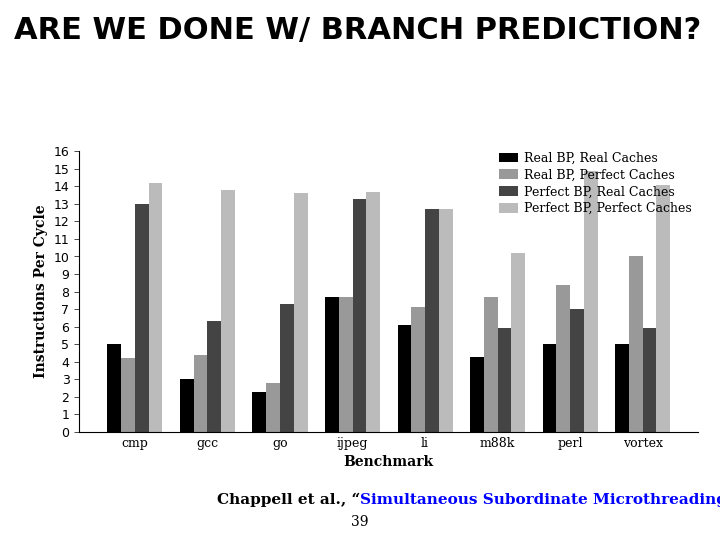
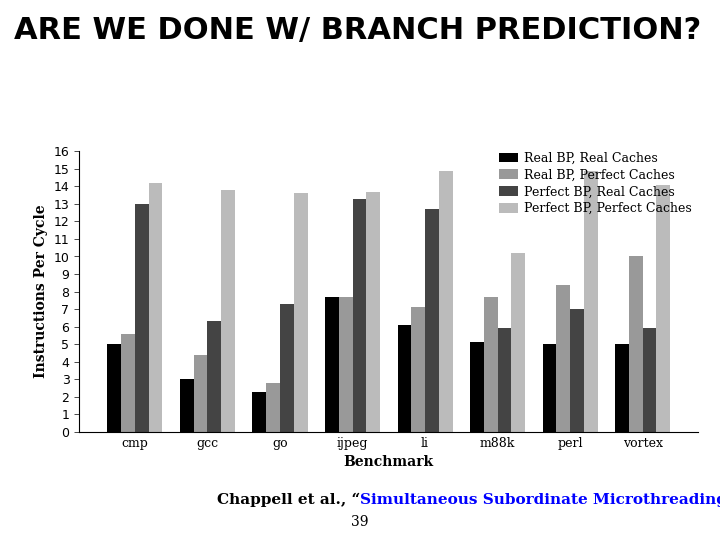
Real BP, Perfect Caches/cmp: 4.2 -> 5.6
Perfect BP, Perfect Caches/li: 12.7 -> 14.9
Real BP, Real Caches/m88k: 4.3 -> 5.1
